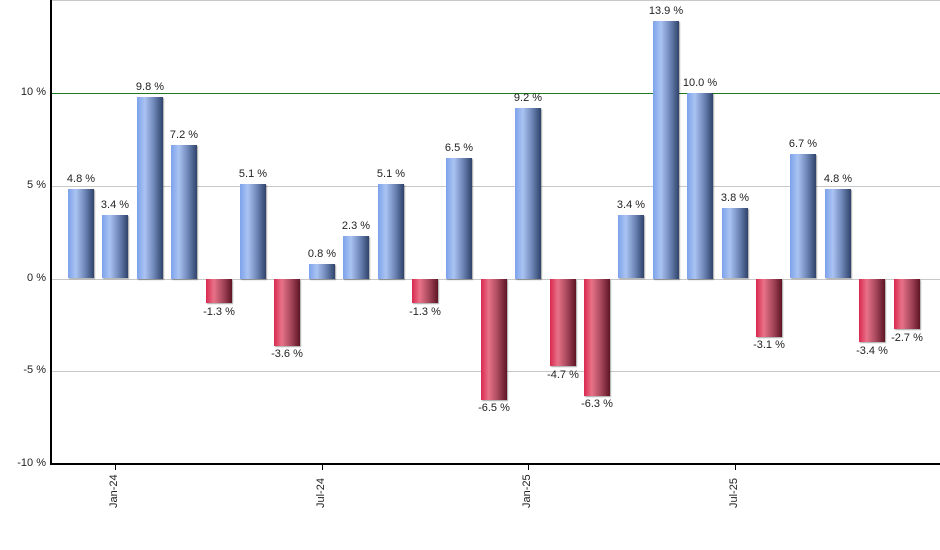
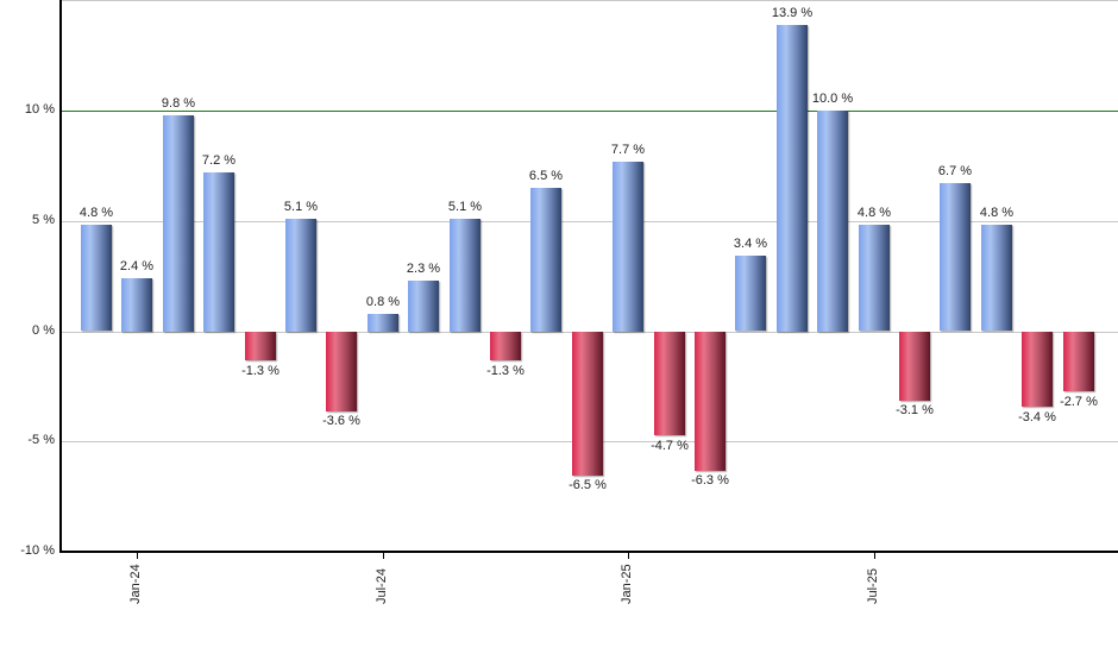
Jan-24: 3.4 -> 2.4
Jan-25: 9.2 -> 7.7
Jul-25: 3.8 -> 4.8
